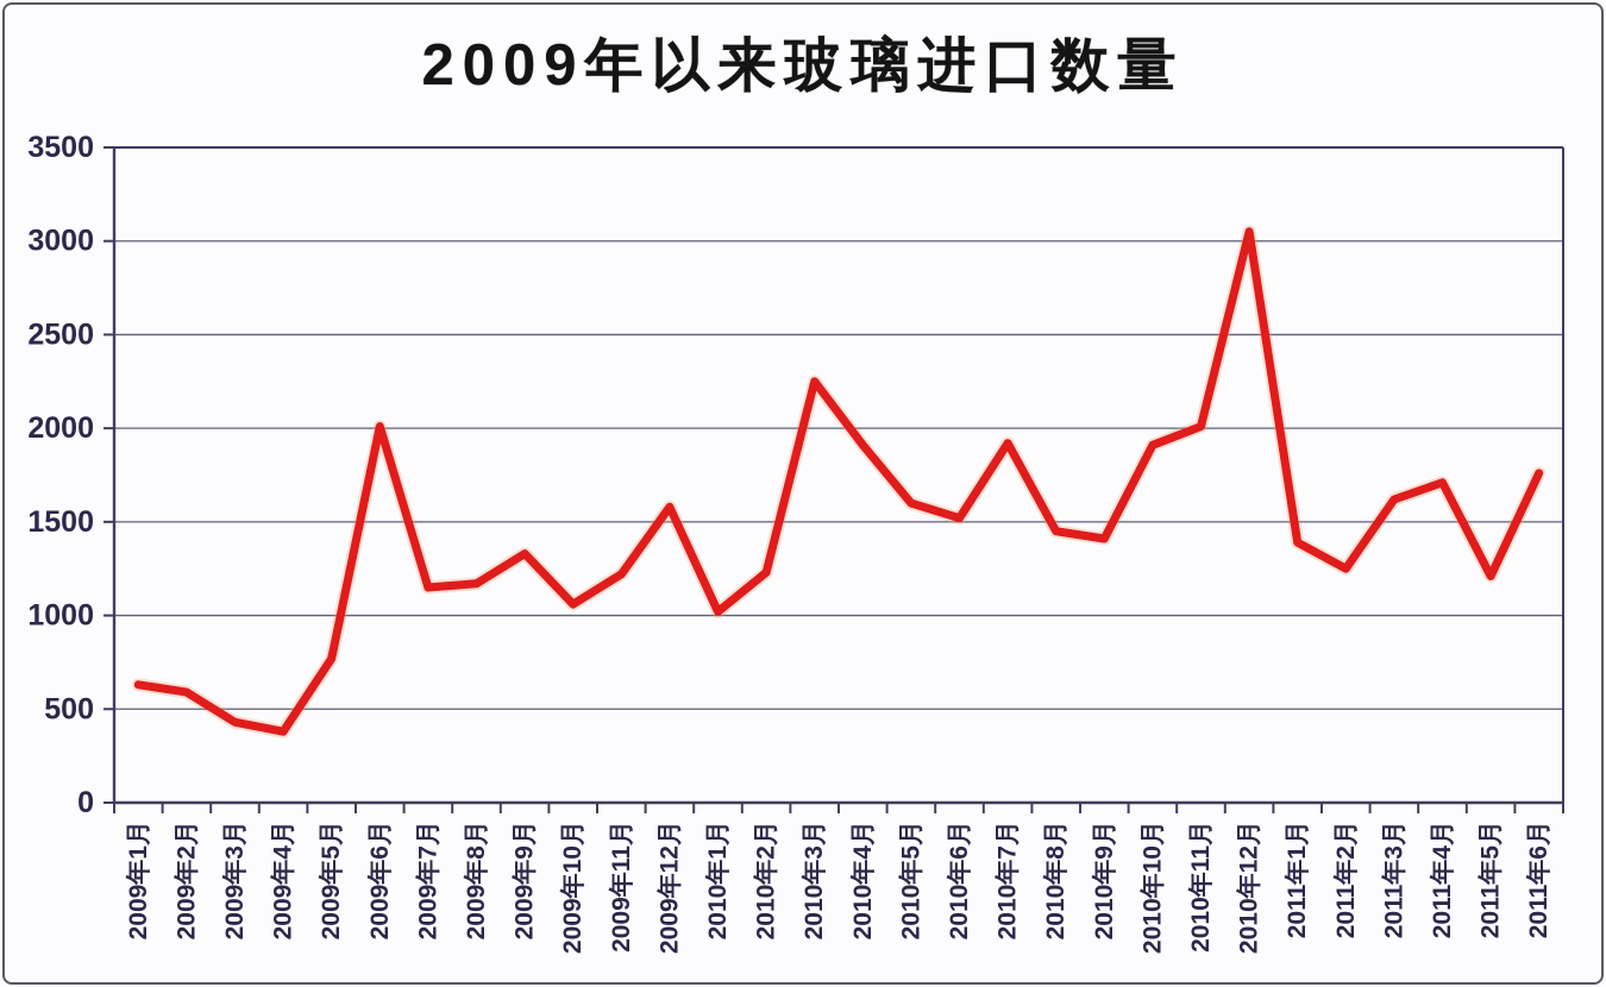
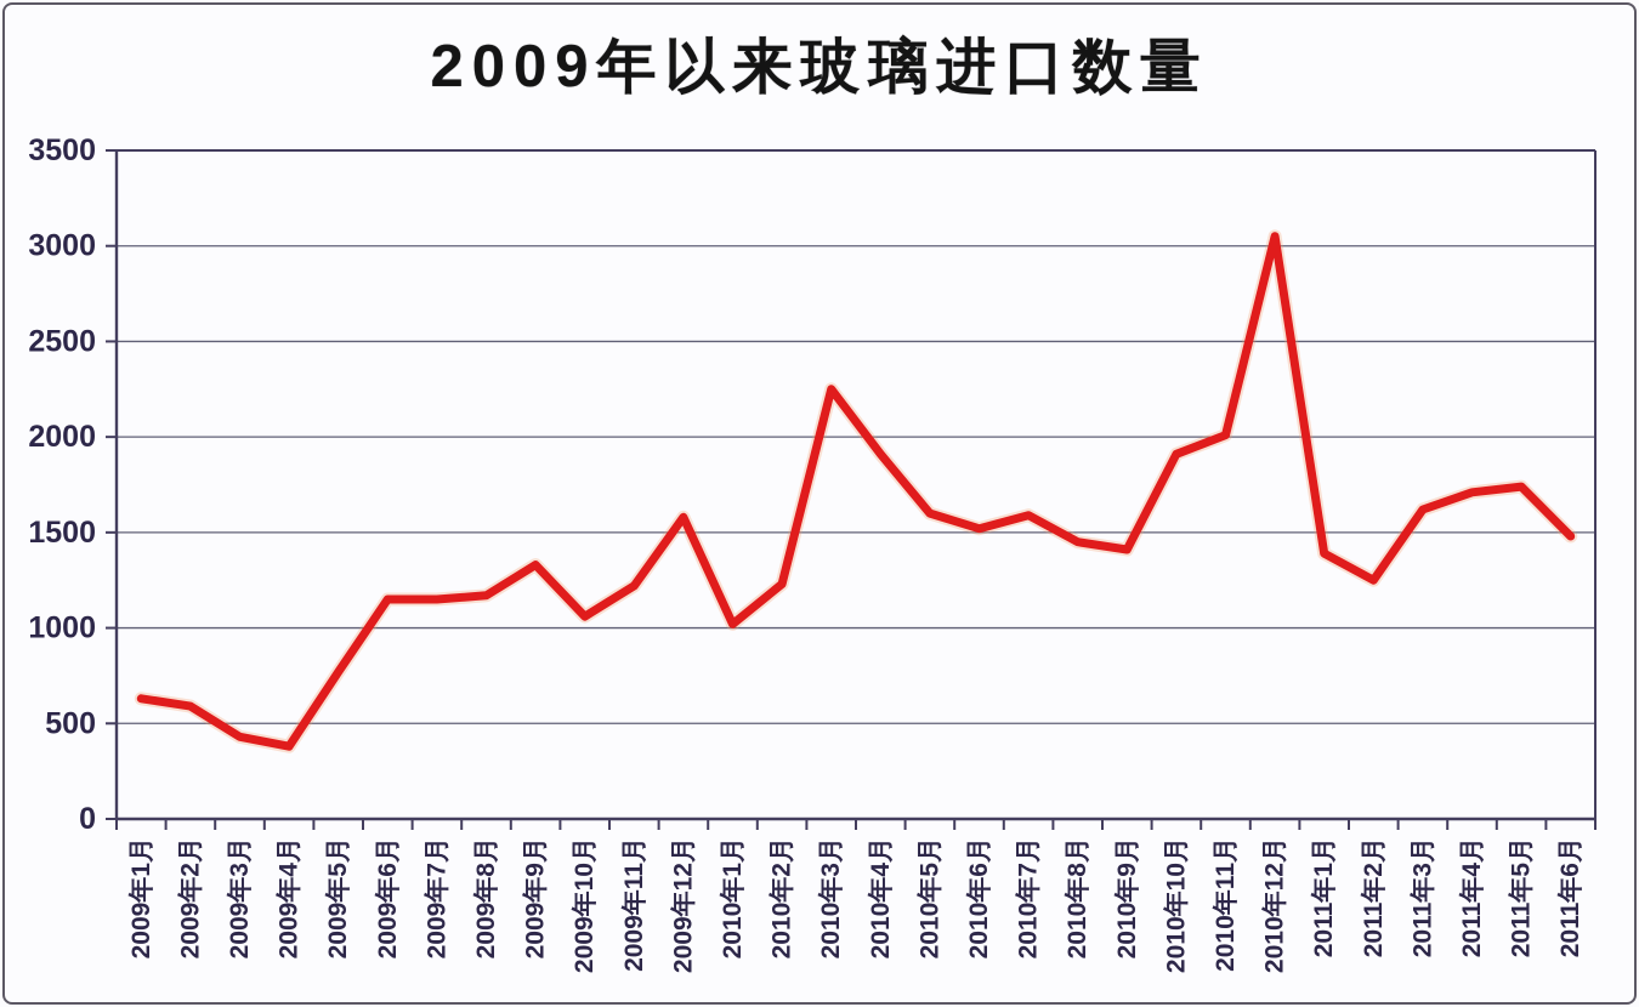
2009年6月: 2010 -> 1150
2010年7月: 1920 -> 1590
2011年5月: 1210 -> 1740
2011年6月: 1760 -> 1480
